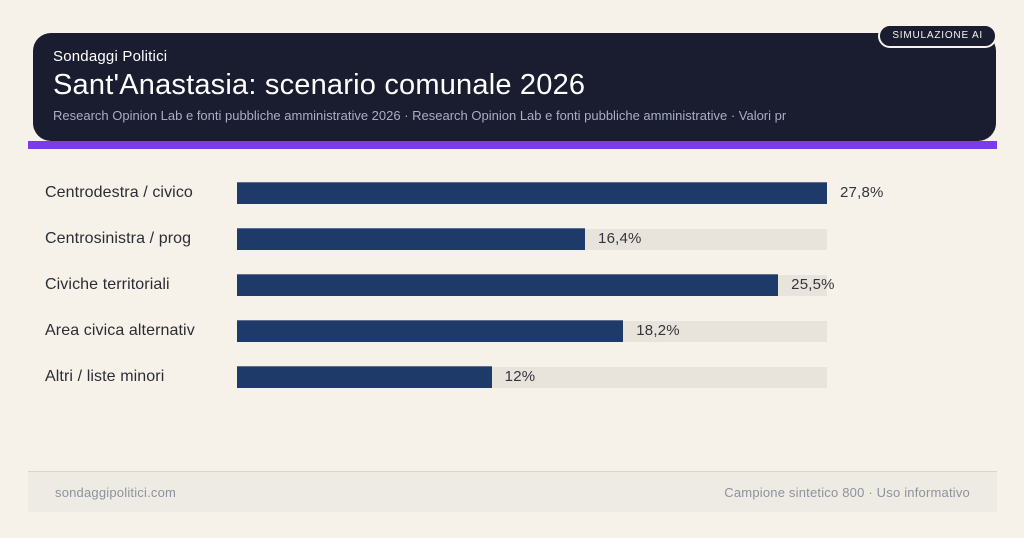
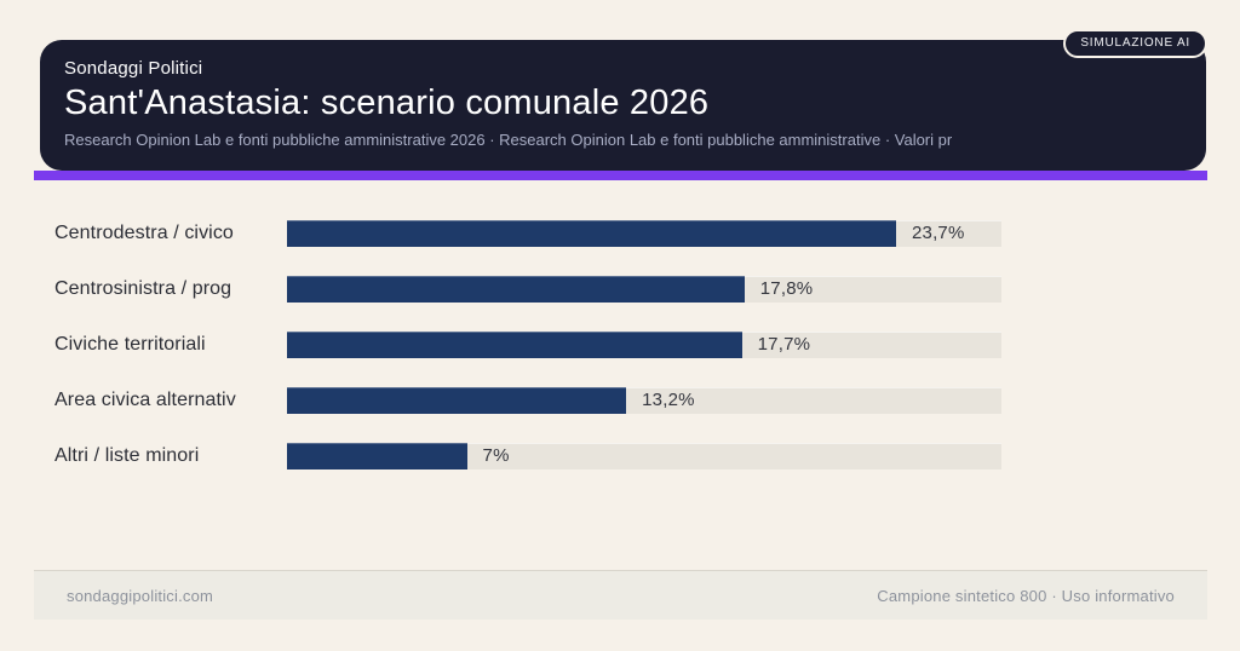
Centrodestra / civico: 27,8% -> 23,7%
Centrosinistra / prog: 16,4% -> 17,8%
Civiche territoriali: 25,5% -> 17,7%
Area civica alternativ: 18,2% -> 13,2%
Altri / liste minori: 12% -> 7%
